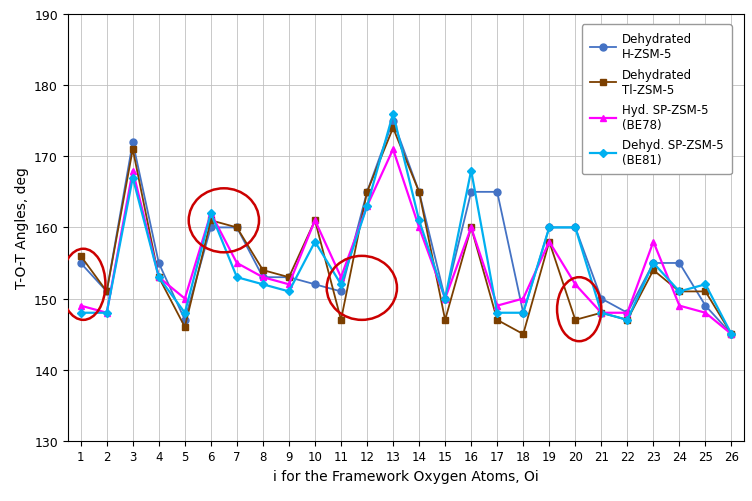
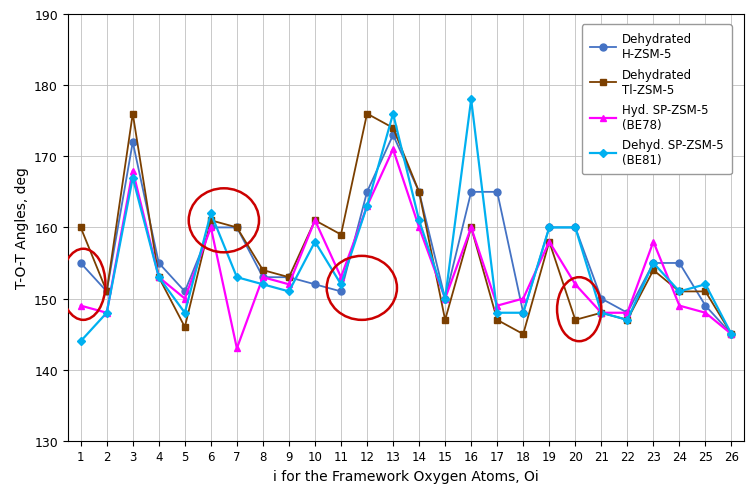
Dehydrated Tl-ZSM-5/1: 156 -> 160
Dehyd. SP-ZSM-5 (BE81)/1: 148 -> 144
Dehydrated Tl-ZSM-5/3: 171 -> 176
Dehydrated H-ZSM-5/5: 147 -> 151
Hyd. SP-ZSM-5 (BE78)/6: 162 -> 160
Hyd. SP-ZSM-5 (BE78)/7: 155 -> 143
Dehydrated Tl-ZSM-5/11: 147 -> 159
Dehydrated Tl-ZSM-5/12: 165 -> 176
Dehydrated H-ZSM-5/13: 175 -> 173
Dehyd. SP-ZSM-5 (BE81)/16: 168 -> 178
